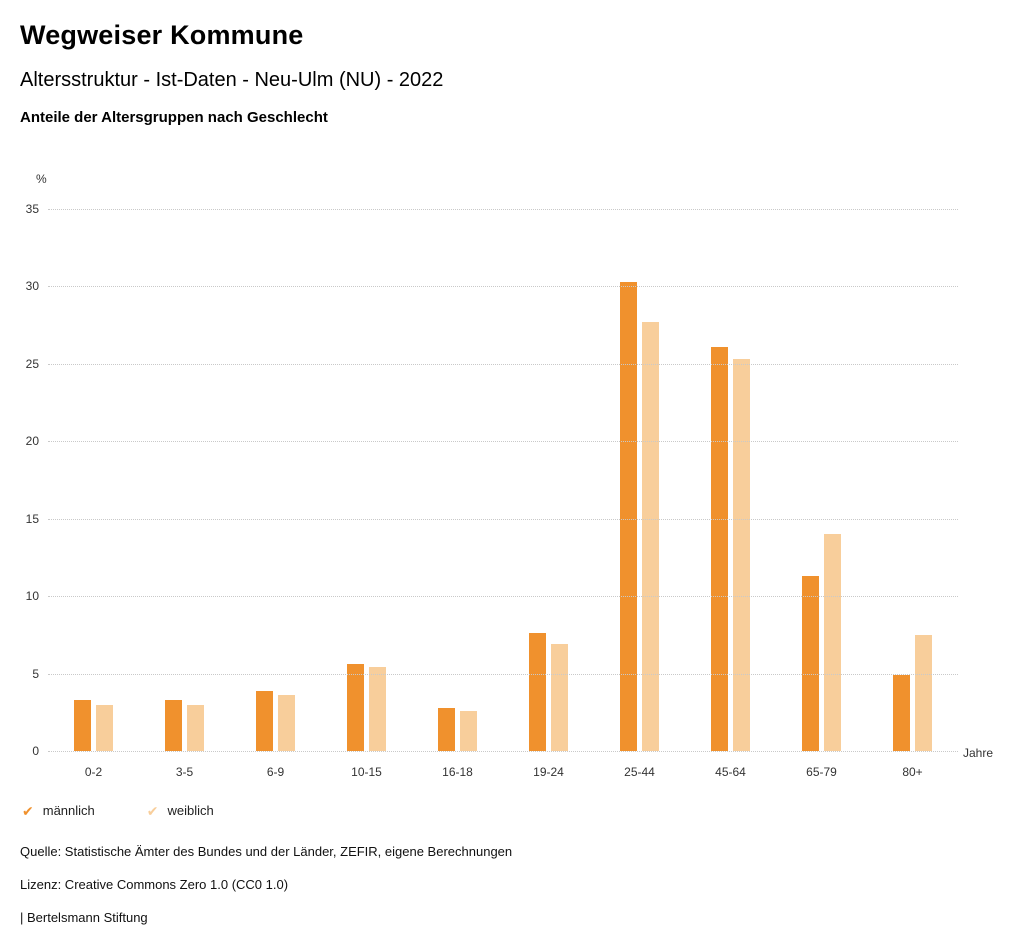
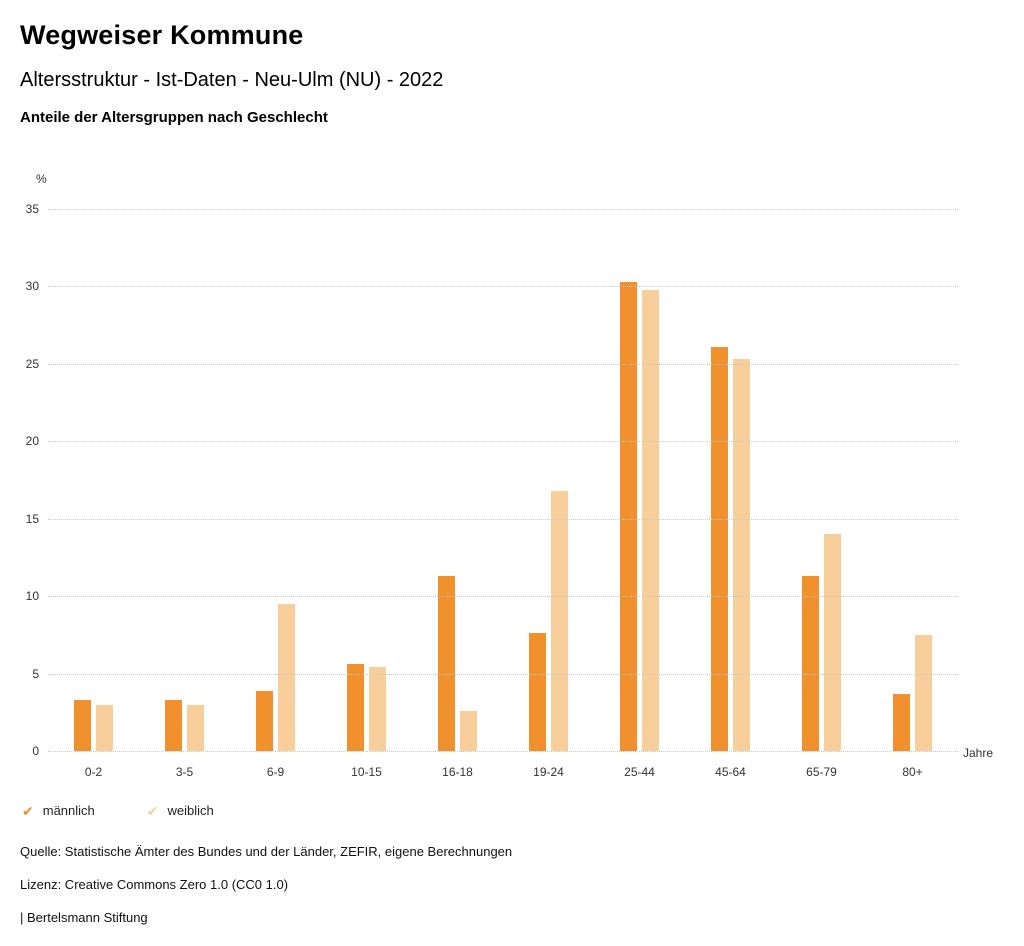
weiblich/6-9: 3.6 -> 9.5
männlich/16-18: 2.8 -> 11.3
weiblich/19-24: 6.9 -> 16.8
weiblich/25-44: 27.7 -> 29.8
männlich/80+: 4.9 -> 3.7
